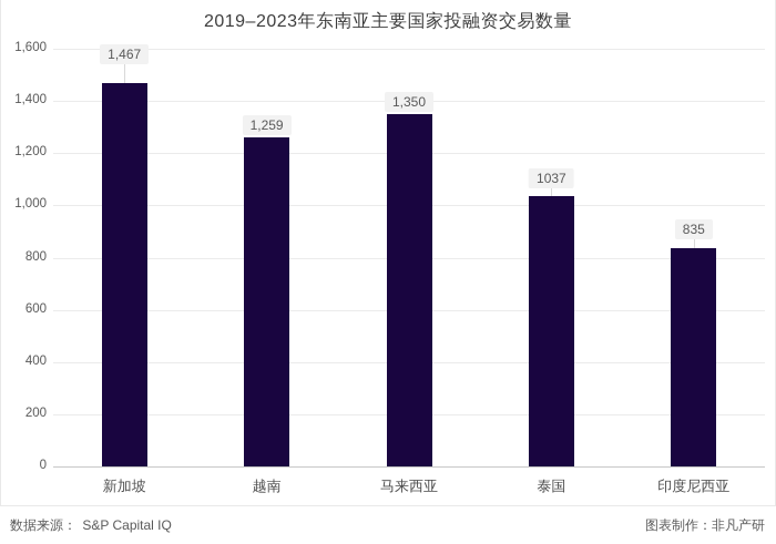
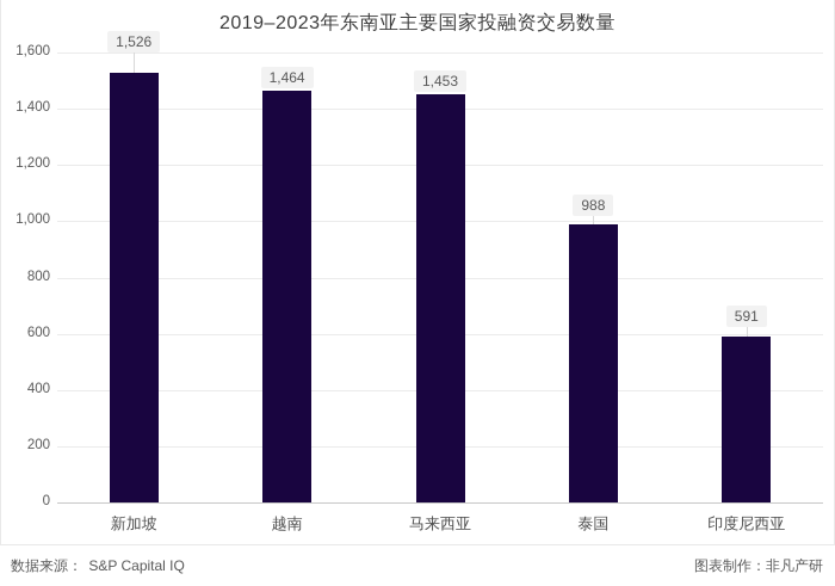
新加坡: 1,467 -> 1,526
越南: 1,259 -> 1,464
马来西亚: 1,350 -> 1,453
泰国: 1037 -> 988
印度尼西亚: 835 -> 591
